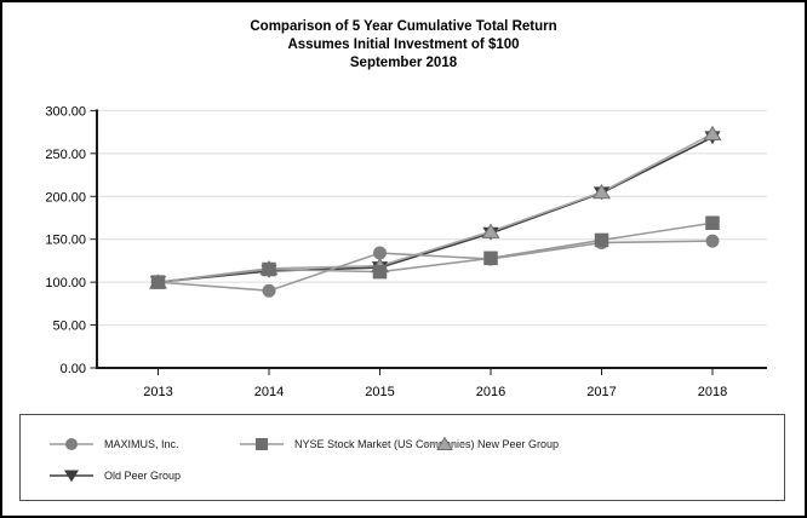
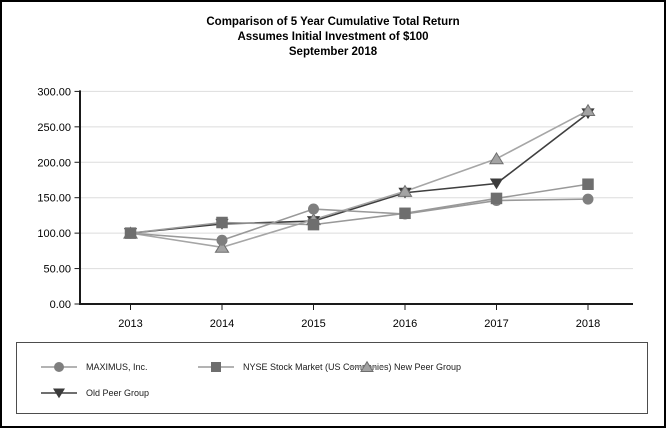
New Peer Group/2014: 120 -> 80
Old Peer Group/2017: 200 -> 170
